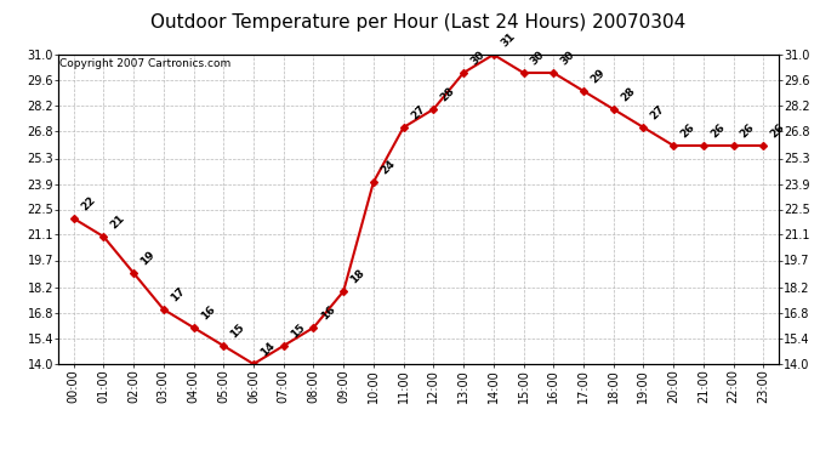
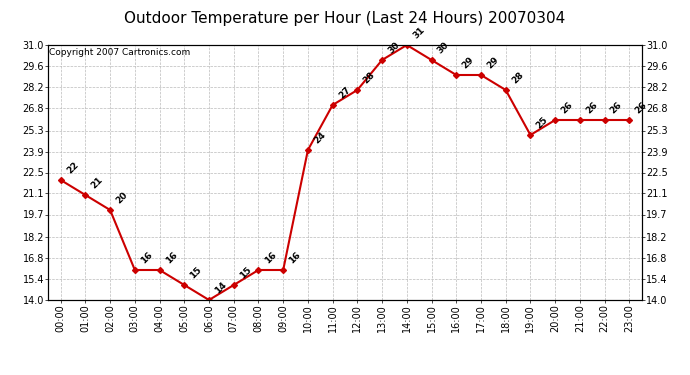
02:00: 19 -> 20
03:00: 17 -> 16
09:00: 18 -> 16
16:00: 30 -> 29
19:00: 27 -> 25
